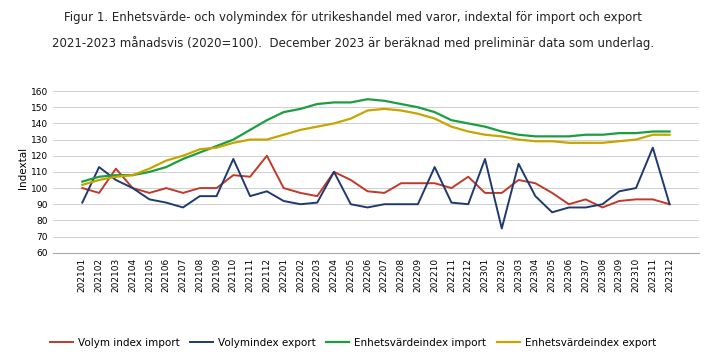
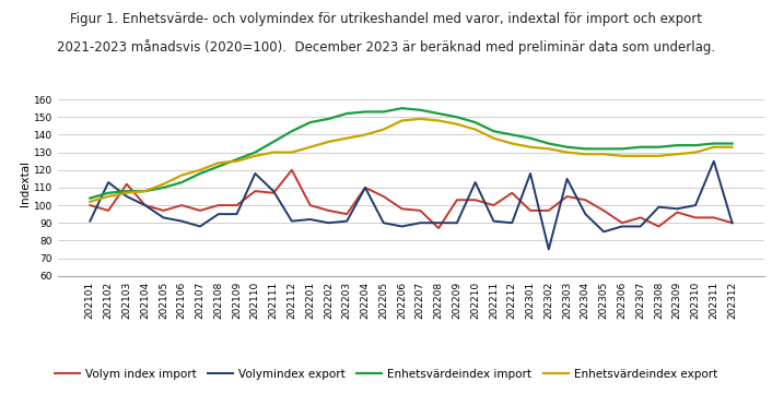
Volymindex export/202111: 95 -> 108
Volymindex export/202112: 98 -> 91
Volym index import/202208: 103 -> 87
Volymindex export/202308: 90 -> 99
Volym index import/202309: 92 -> 96
